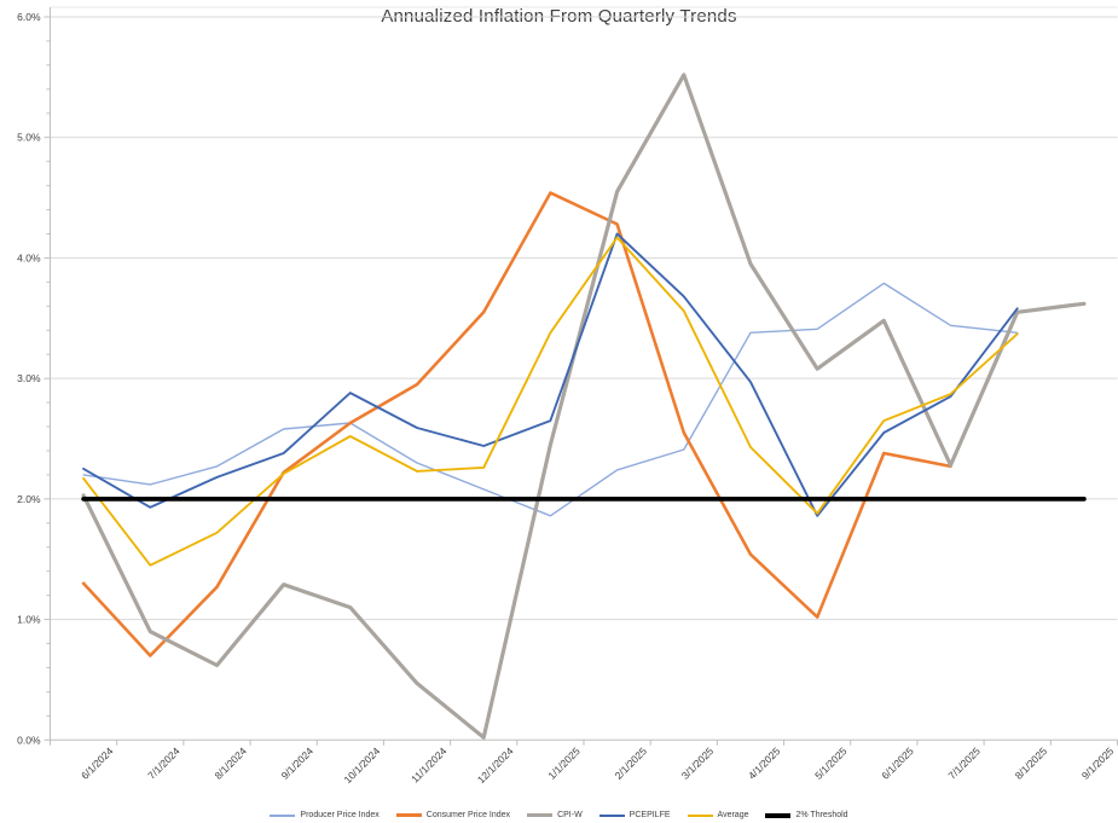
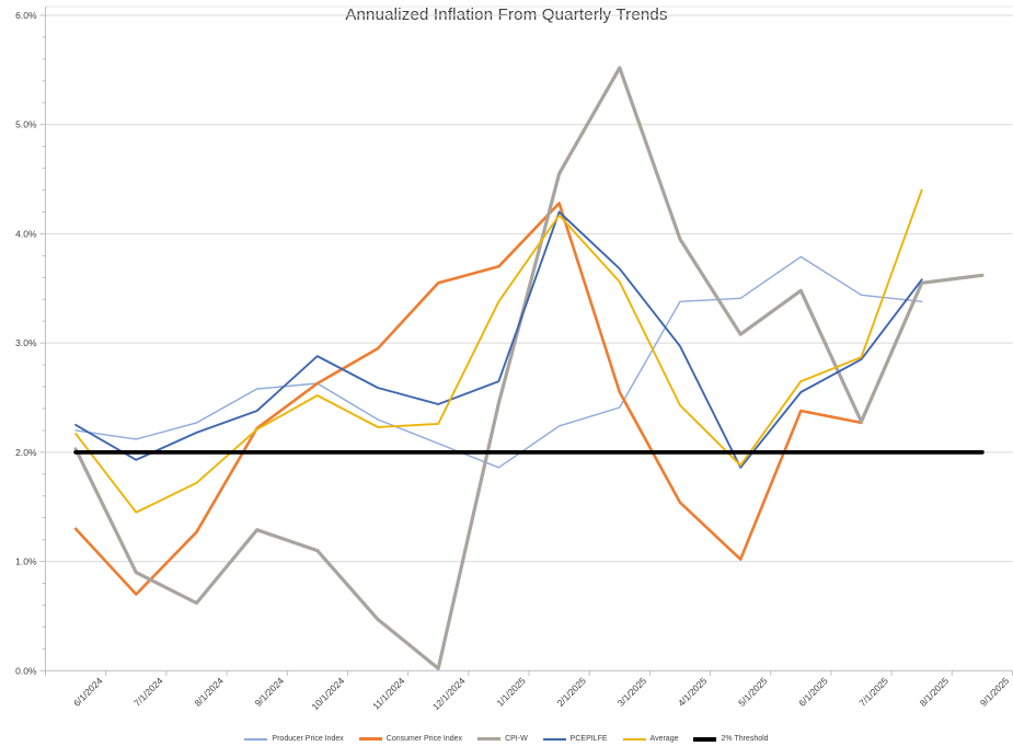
Consumer Price Index/1/1/2025: 4.5% -> 3.7%
Average/8/1/2025: 3.4% -> 4.4%
